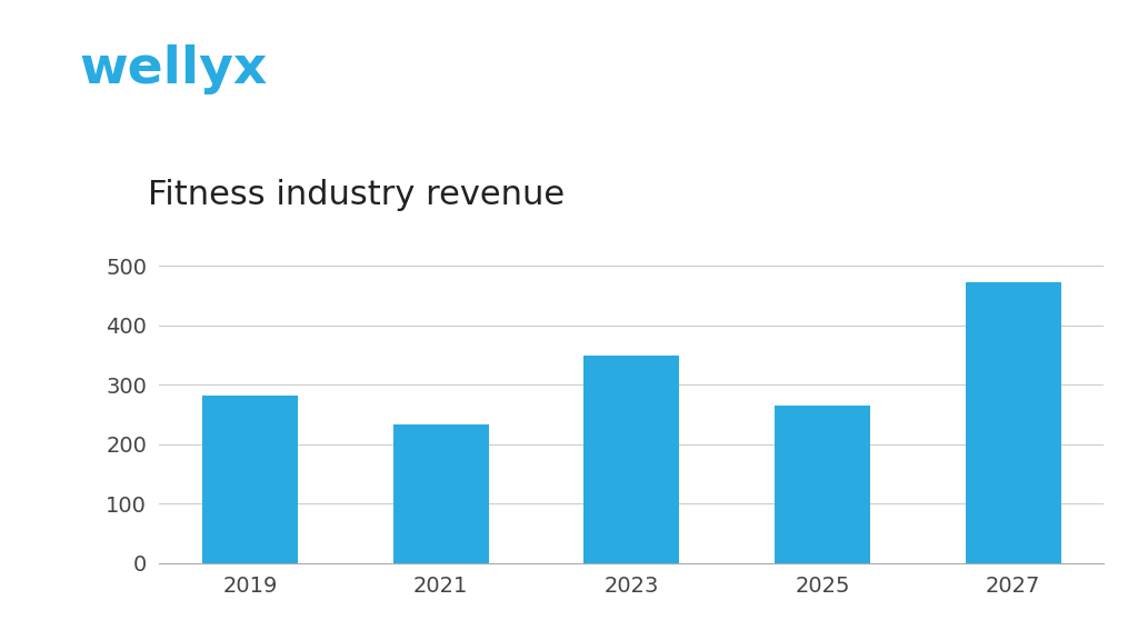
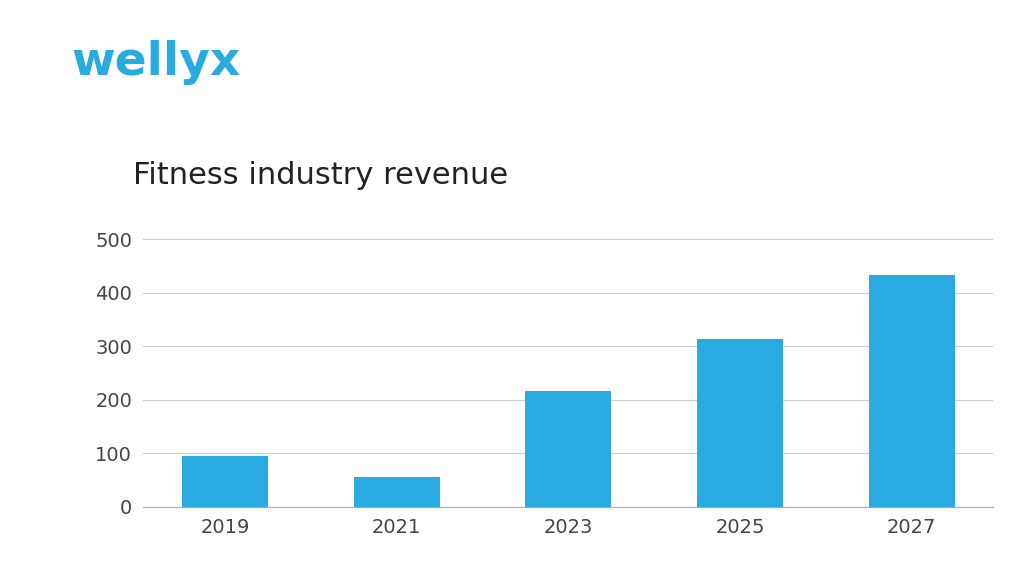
2019: 282 -> 96
2021: 234 -> 55
2023: 350 -> 217
2025: 266 -> 313
2027: 472 -> 434
